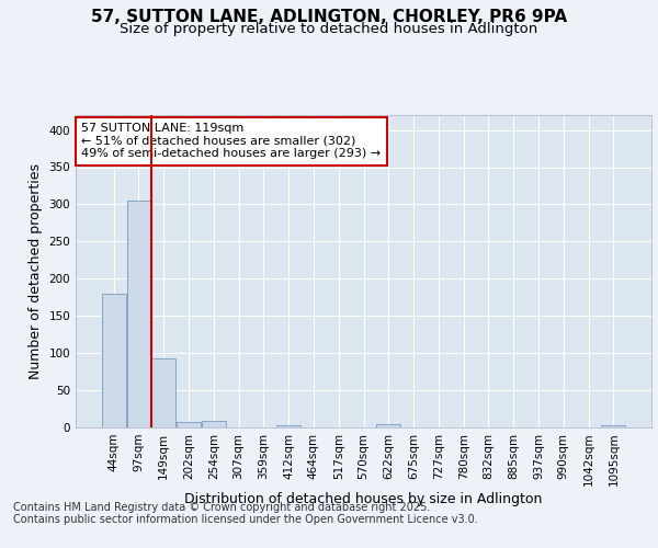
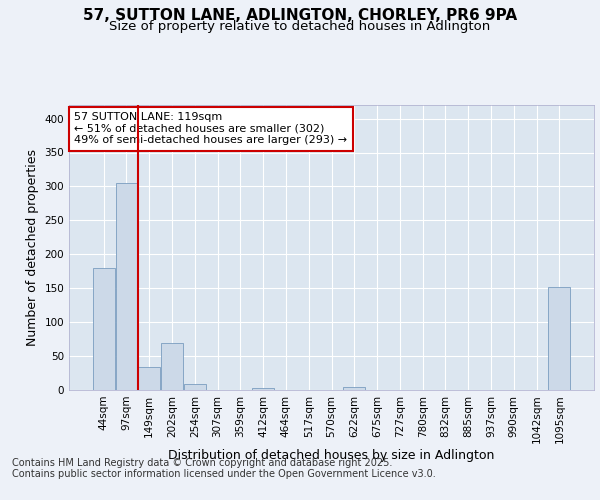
149sqm: 93 -> 34
202sqm: 8 -> 70
1095sqm: 3 -> 152
